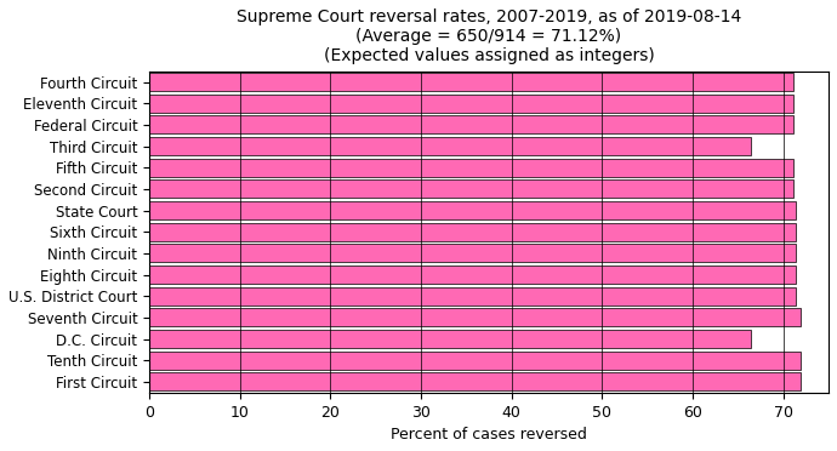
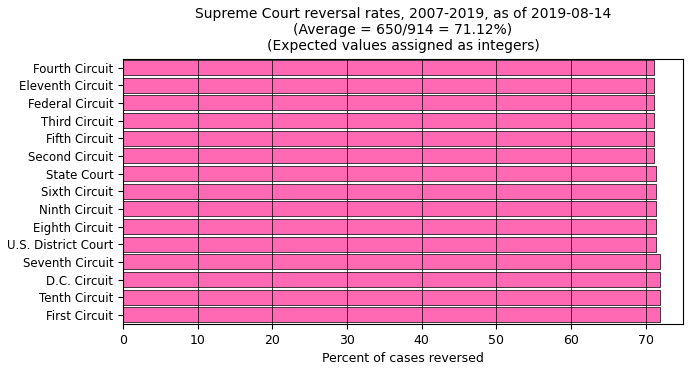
Third Circuit: 66.4 -> 71.1
D.C. Circuit: 66.4 -> 71.9
